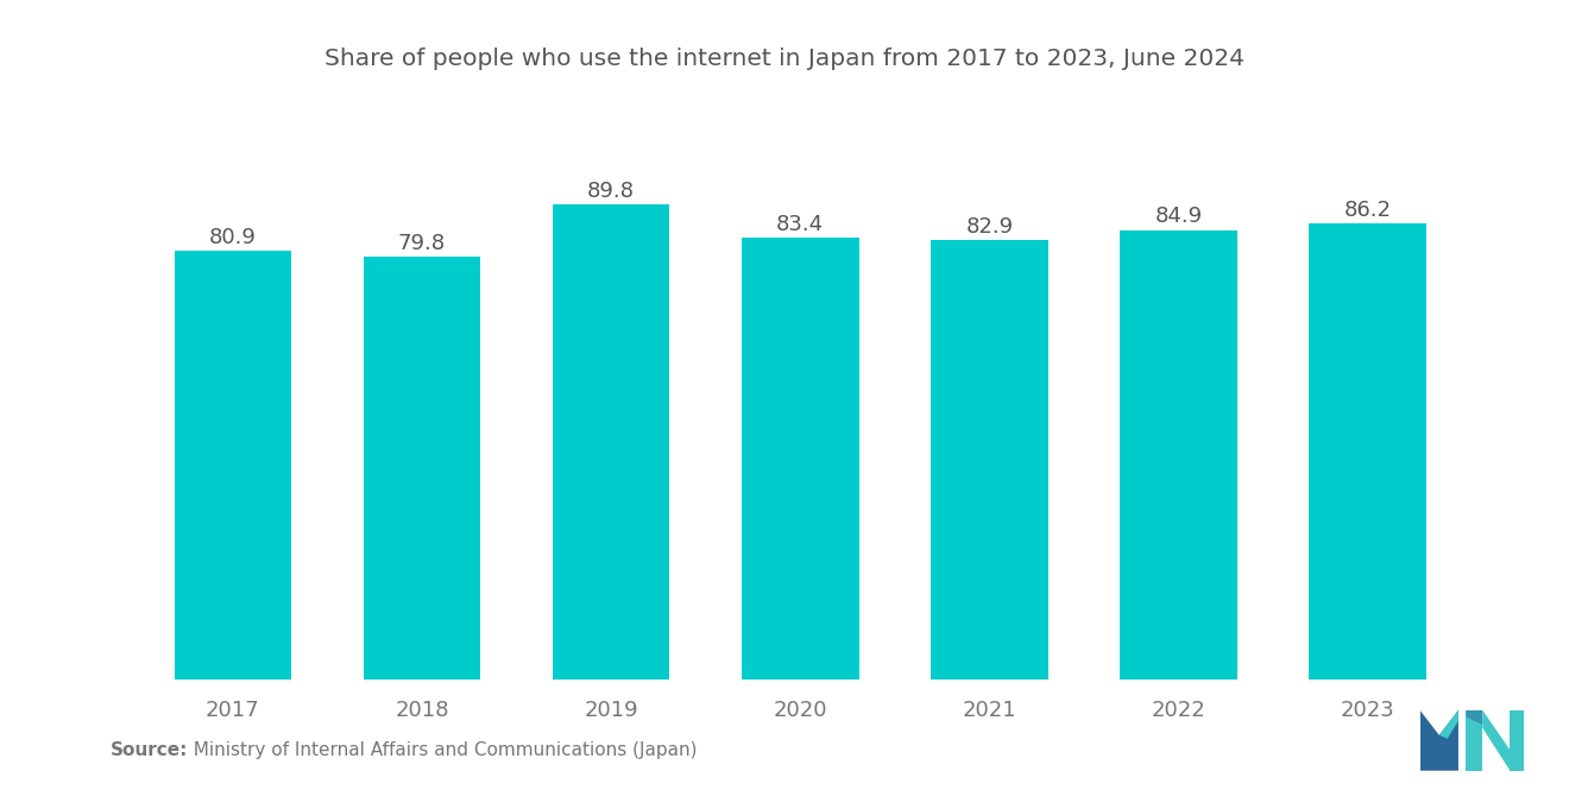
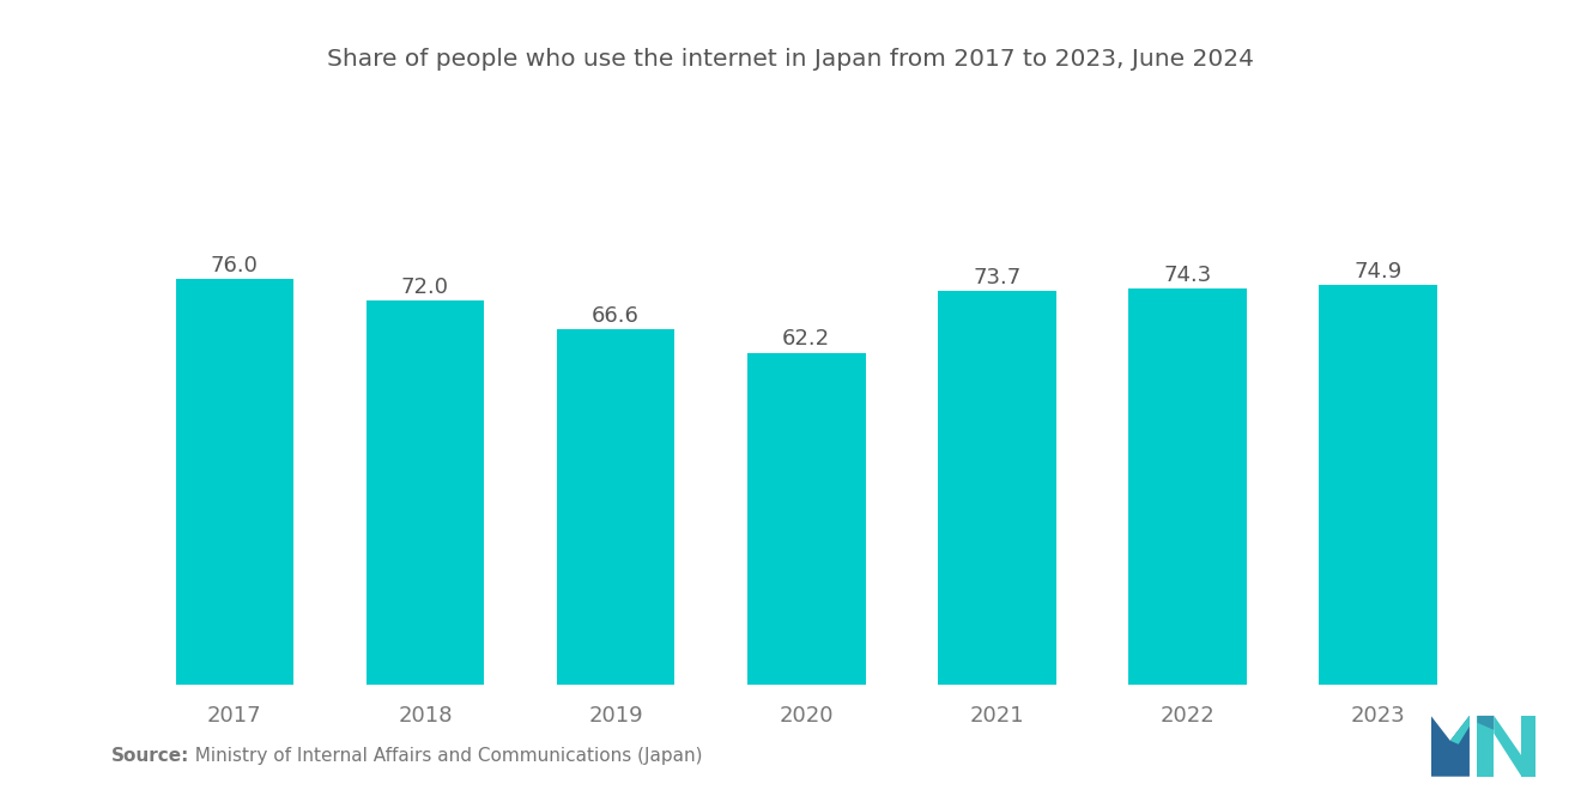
2017: 80.9 -> 76.0
2018: 79.8 -> 72.0
2019: 89.8 -> 66.6
2020: 83.4 -> 62.2
2021: 82.9 -> 73.7
2022: 84.9 -> 74.3
2023: 86.2 -> 74.9
